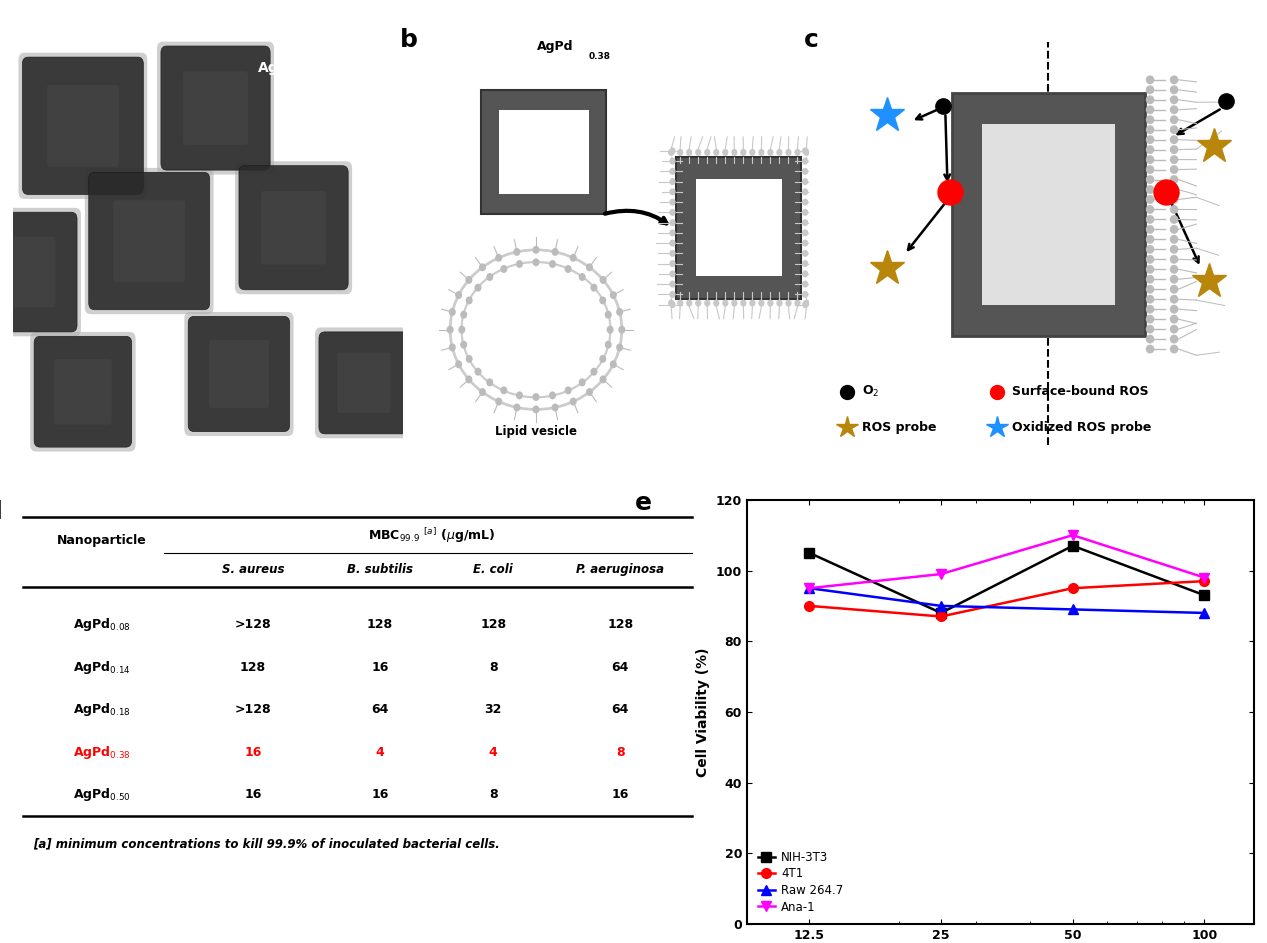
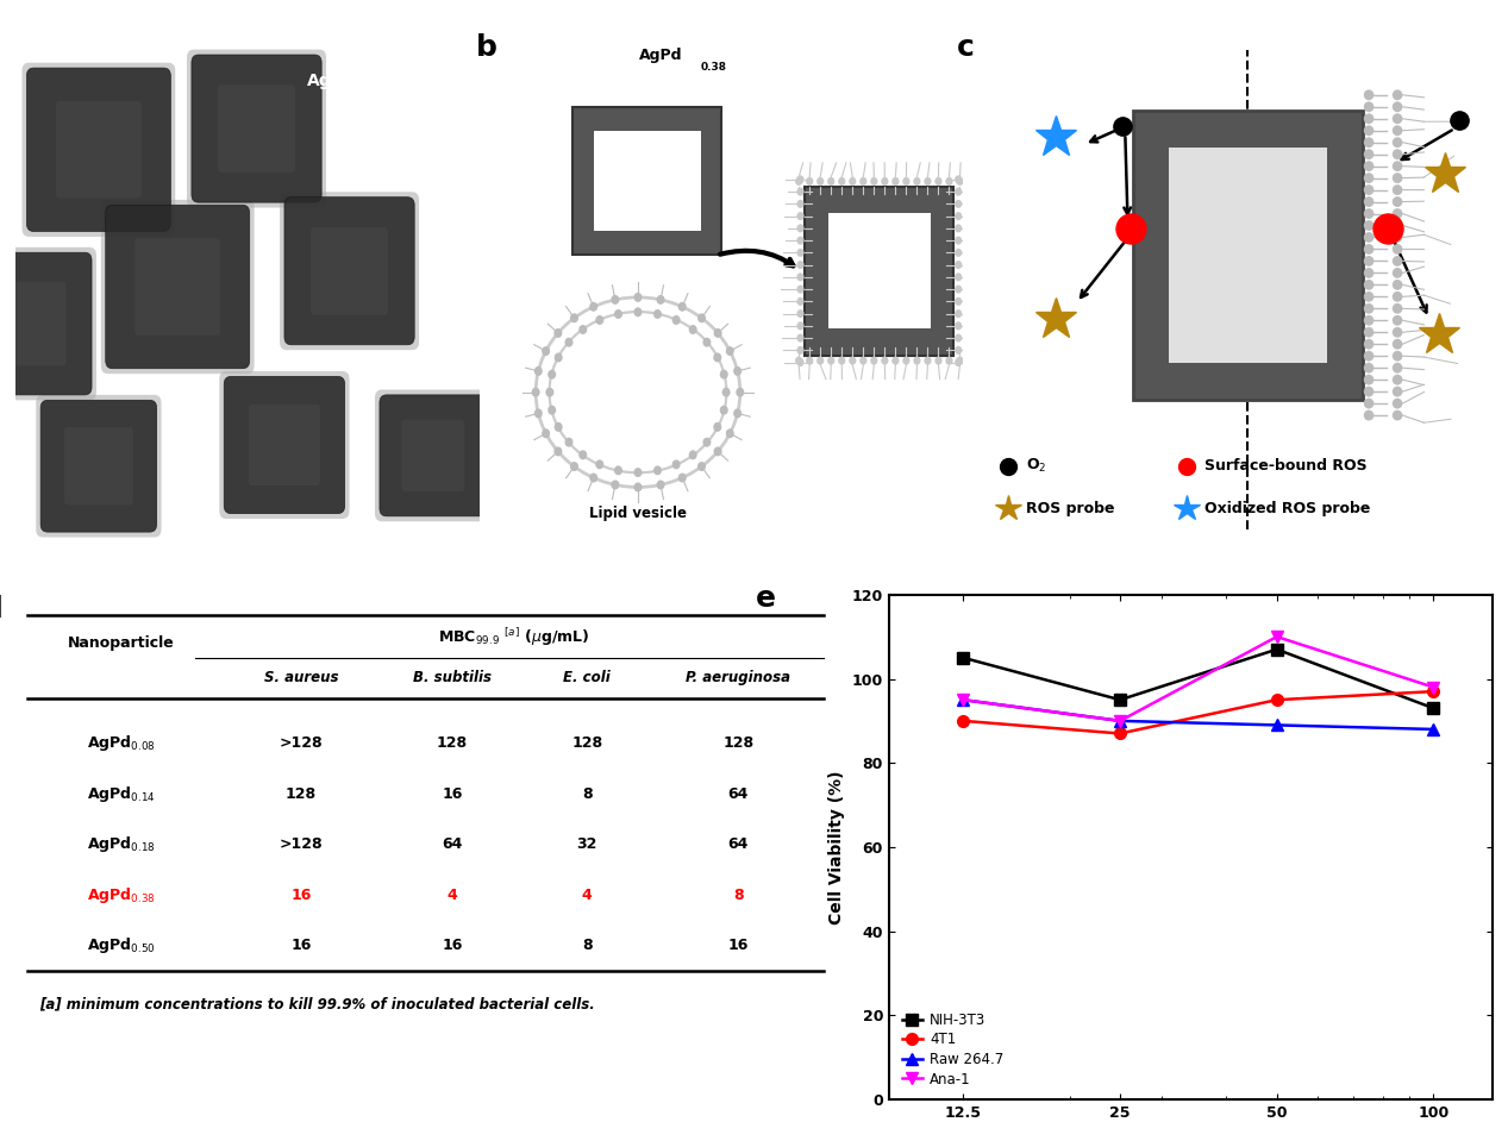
NIH-3T3/25: 88 -> 95
Ana-1/25: 99 -> 90
